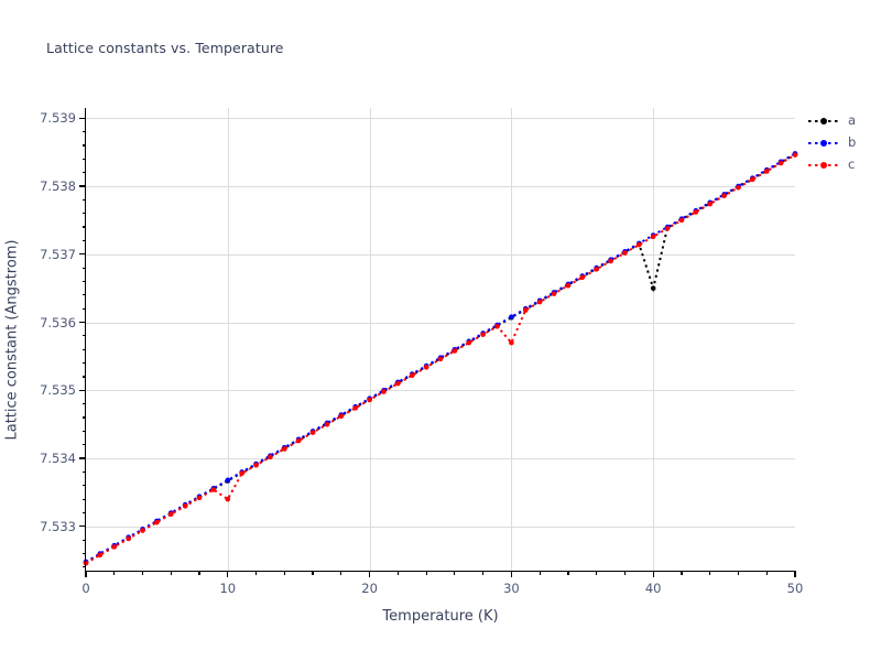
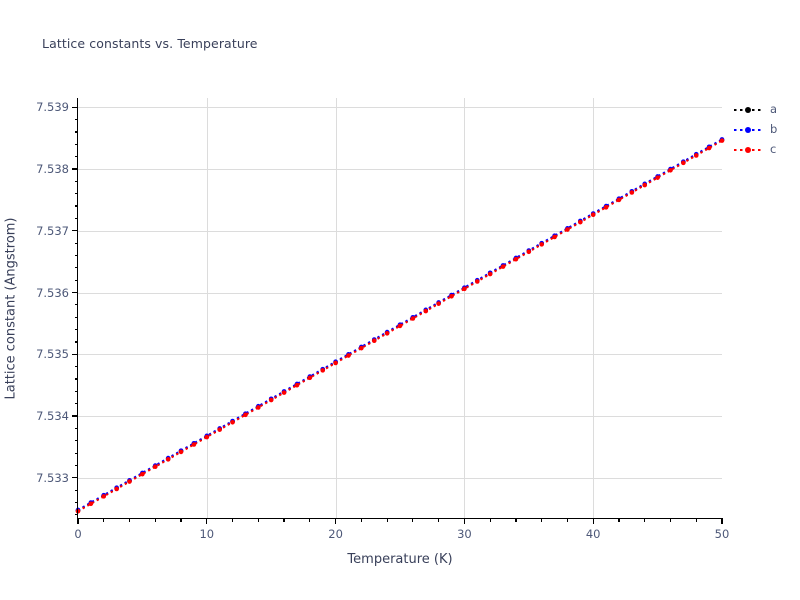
c/10: 7.5334 -> 7.5337
c/30: 7.5357 -> 7.5361
a/40: 7.5365 -> 7.5373
